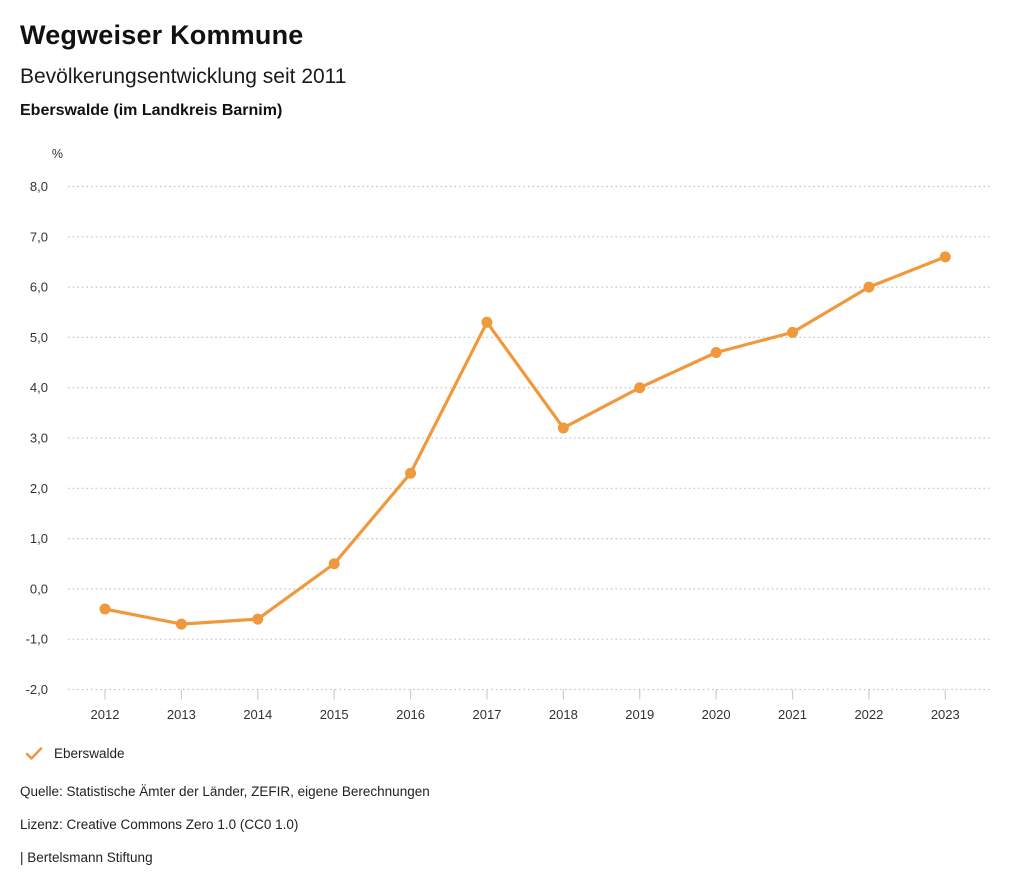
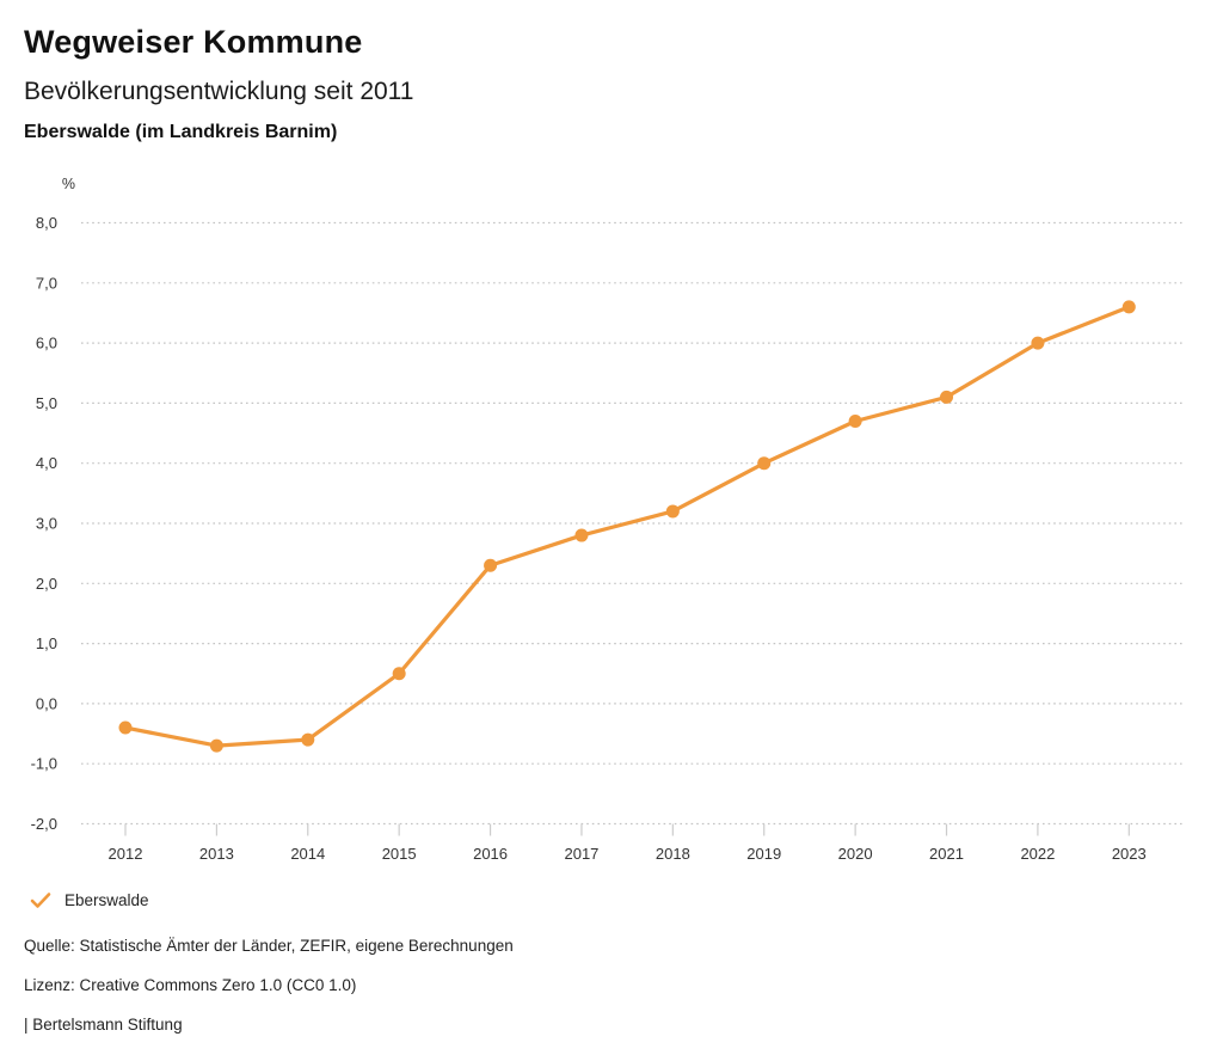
2017: 5,3 -> 2,8
